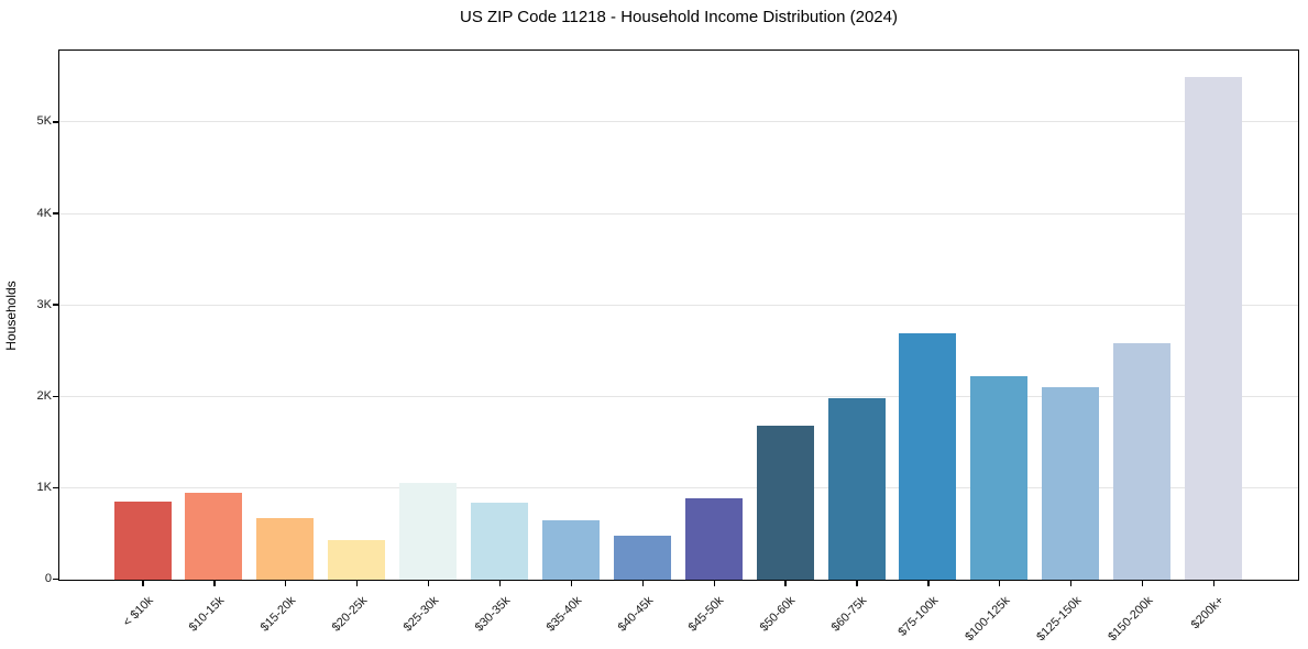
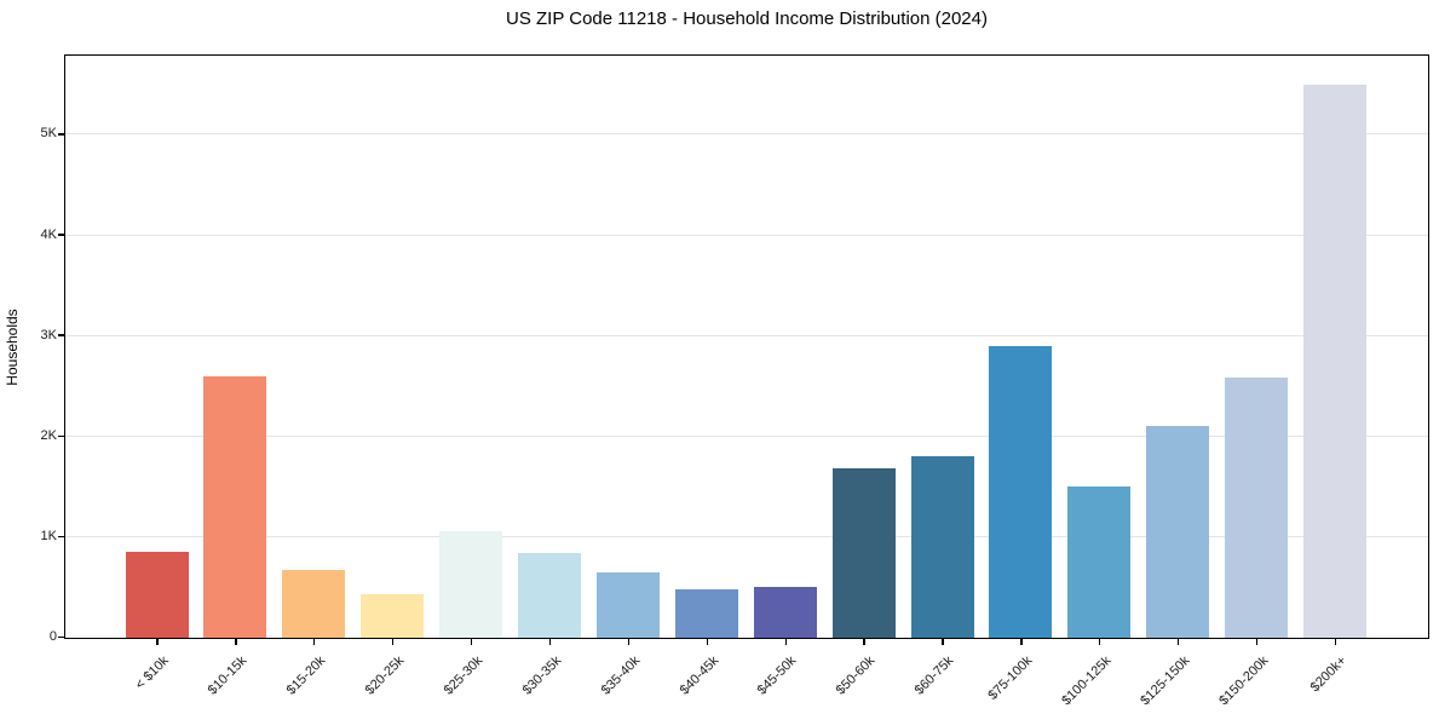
$10-15k: 1.0K -> 2.6K
$45-50k: 0.9K -> 0.5K
$60-75k: 2.0K -> 1.8K
$75-100k: 2.7K -> 2.9K
$100-125k: 2.2K -> 1.5K
